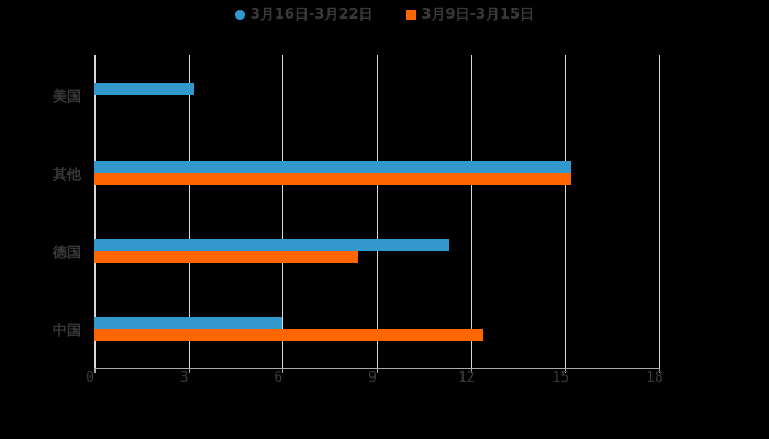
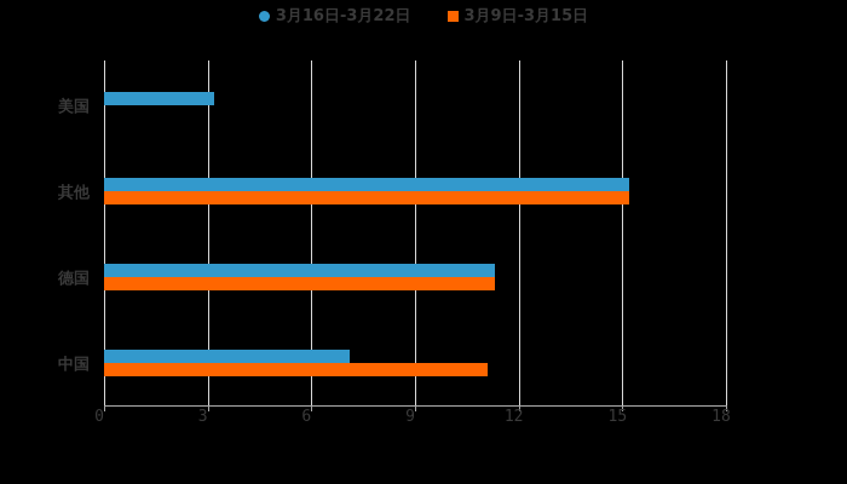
3月9日-3月15日/德国: 8.4 -> 11.3
3月16日-3月22日/中国: 6.0 -> 7.1
3月9日-3月15日/中国: 12.4 -> 11.1
